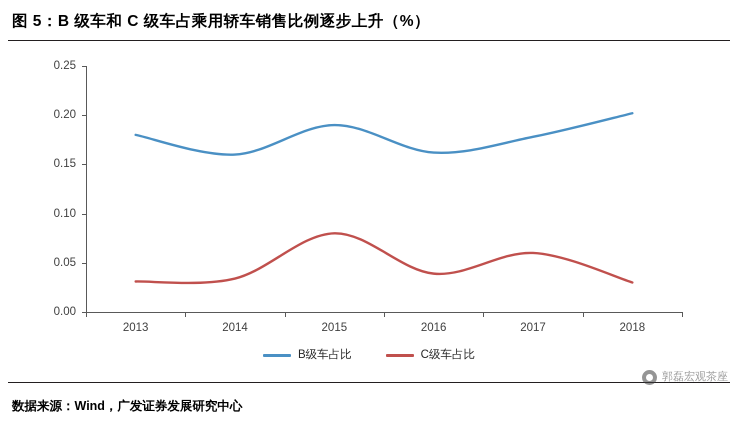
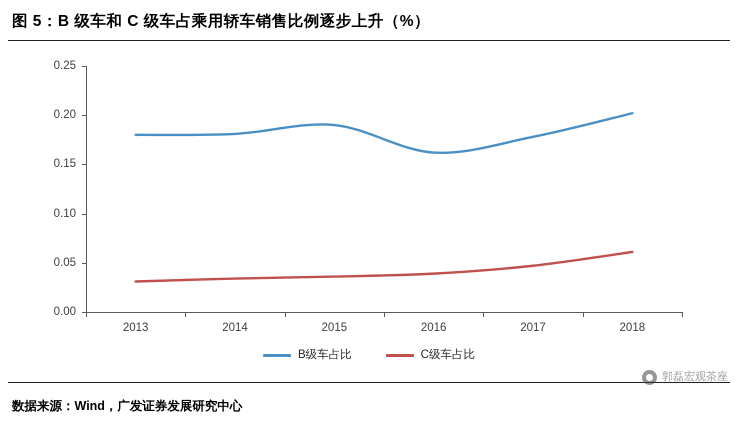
B级车占比/2014: 0.16 -> 0.18
C级车占比/2015: 0.08 -> 0.04
C级车占比/2017: 0.06 -> 0.05
C级车占比/2018: 0.03 -> 0.06
